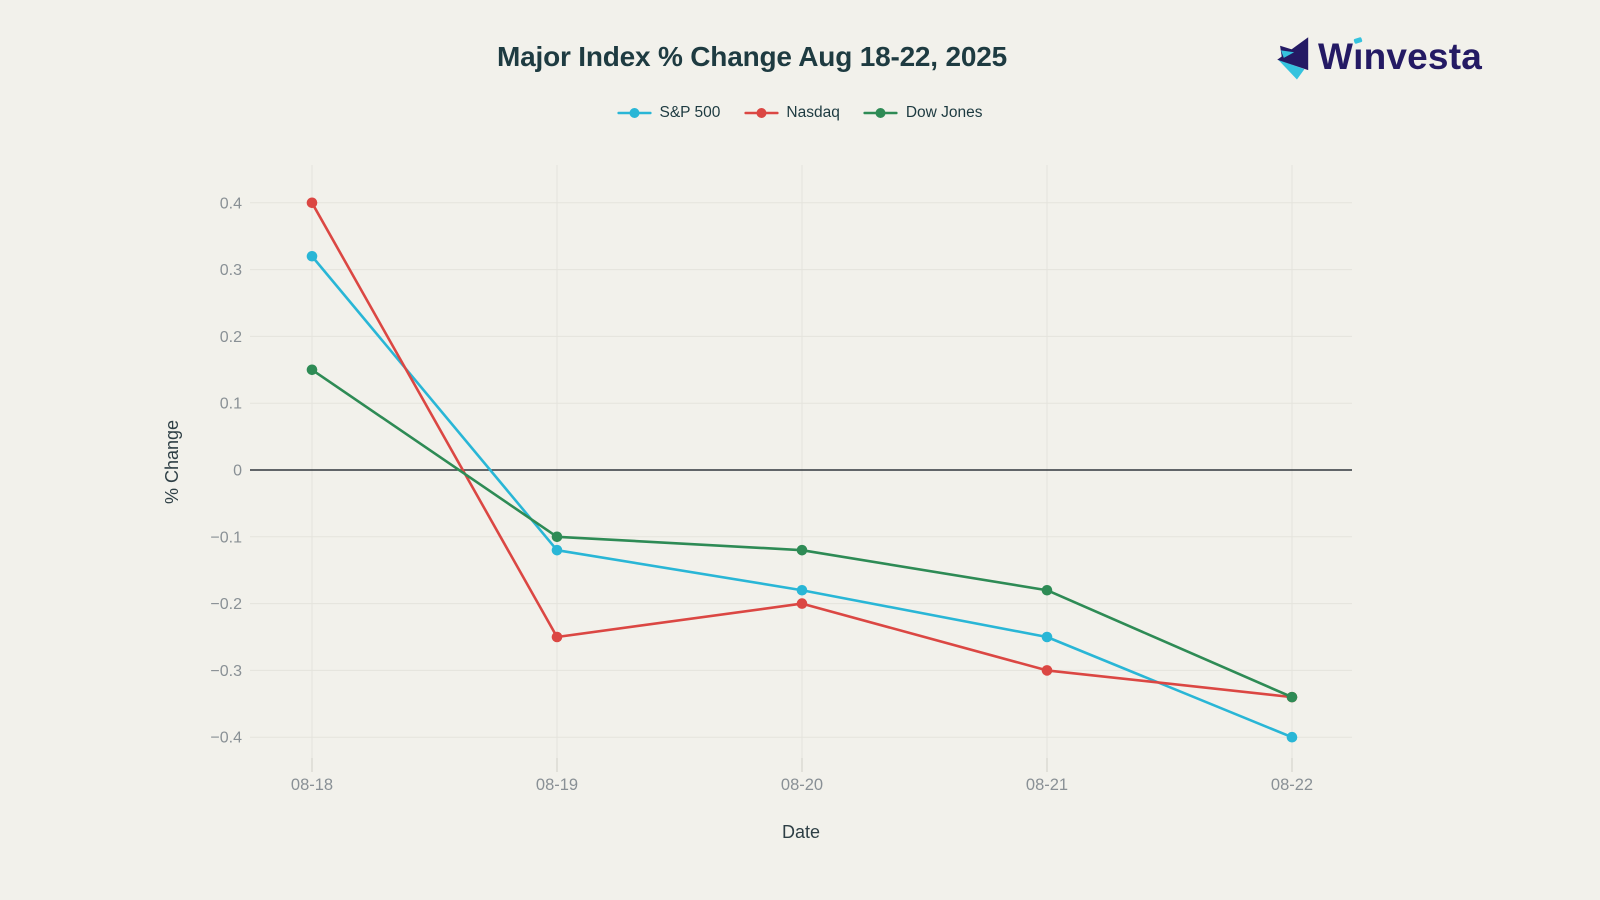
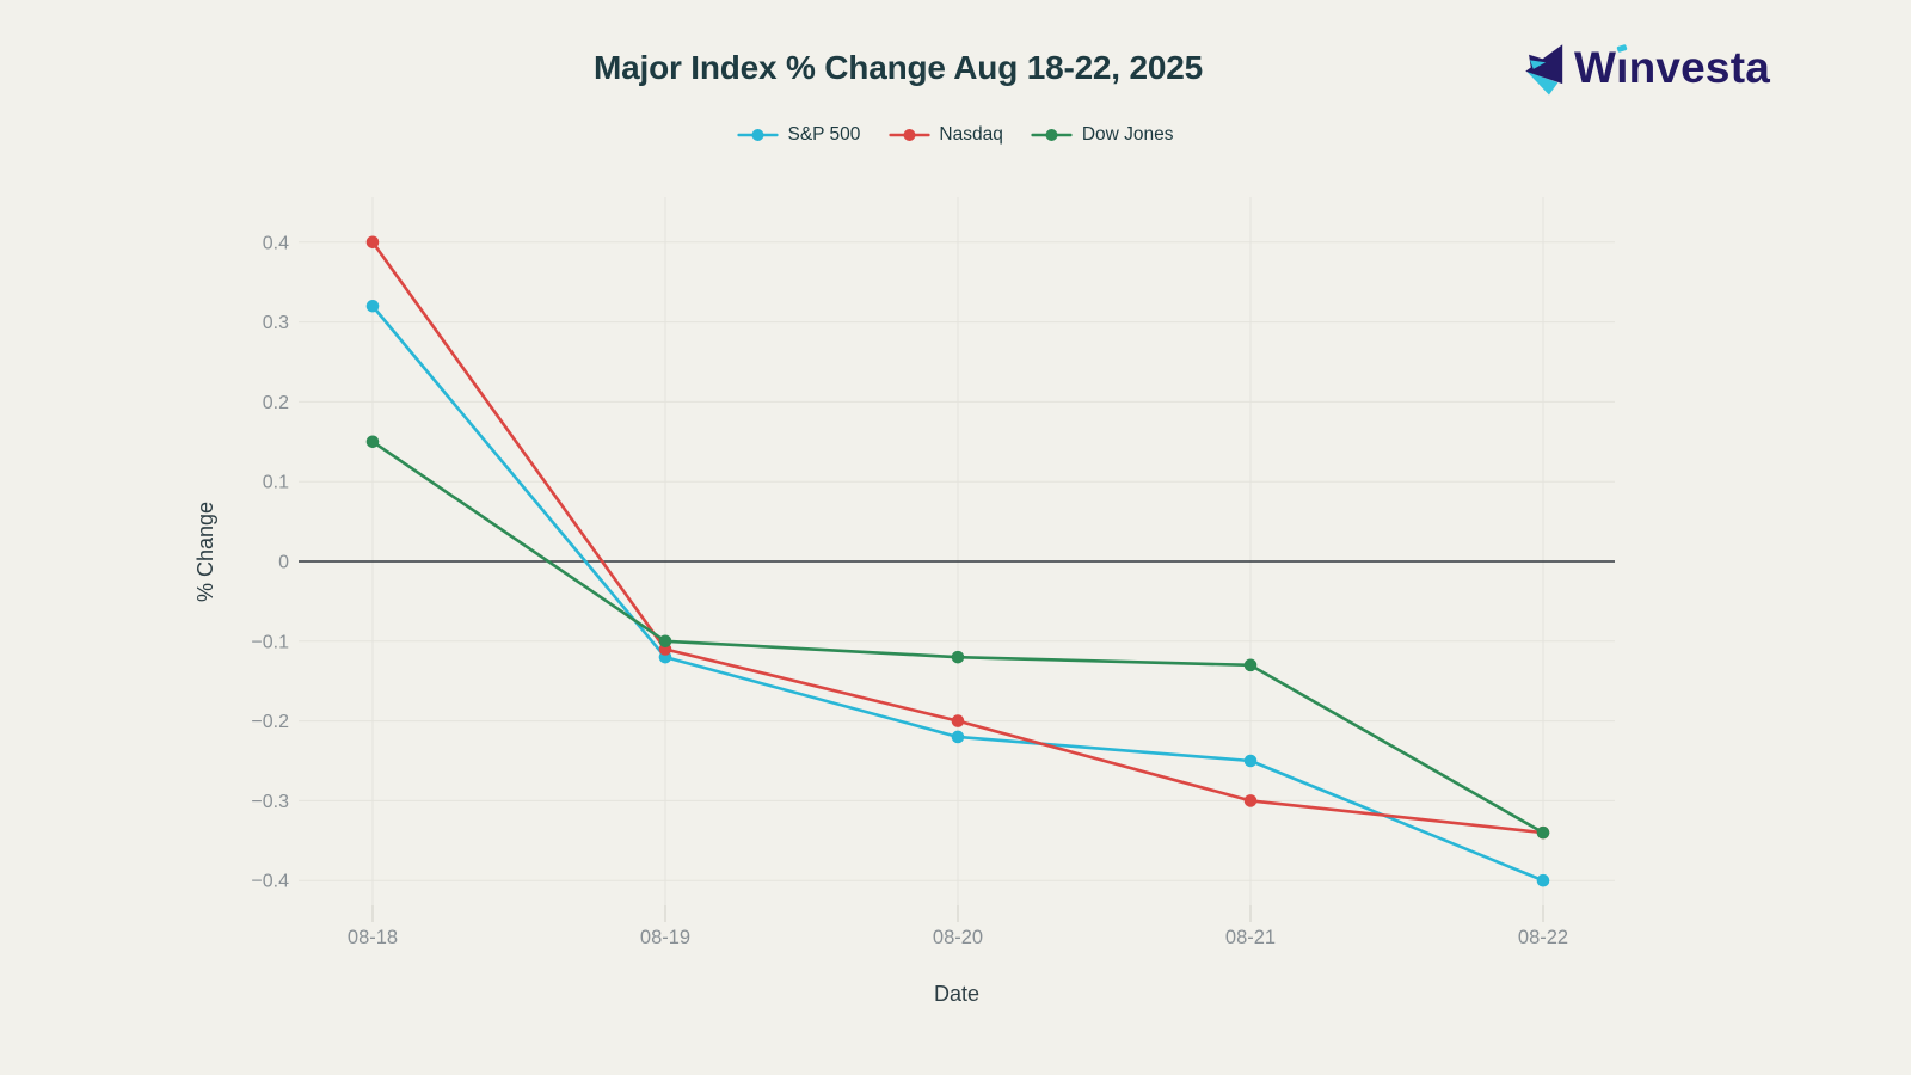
Nasdaq/08-19: -0.25 -> -0.11
S&P 500/08-20: -0.18 -> -0.22
Dow Jones/08-21: -0.18 -> -0.13
